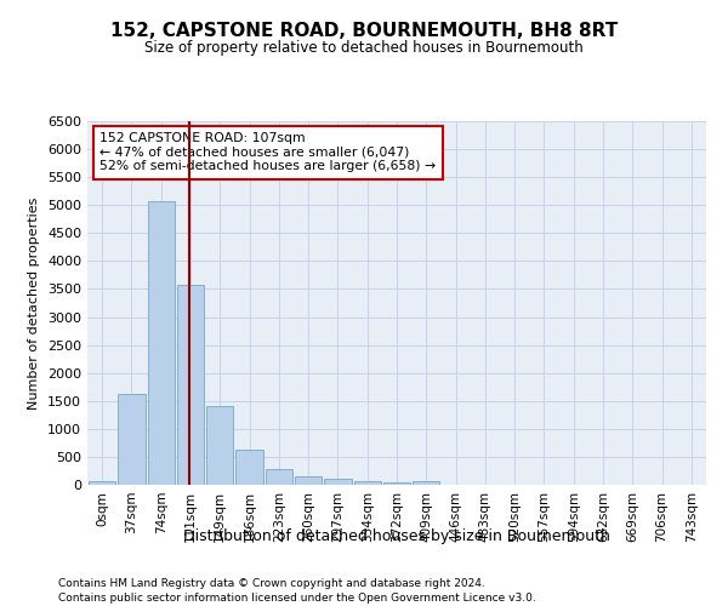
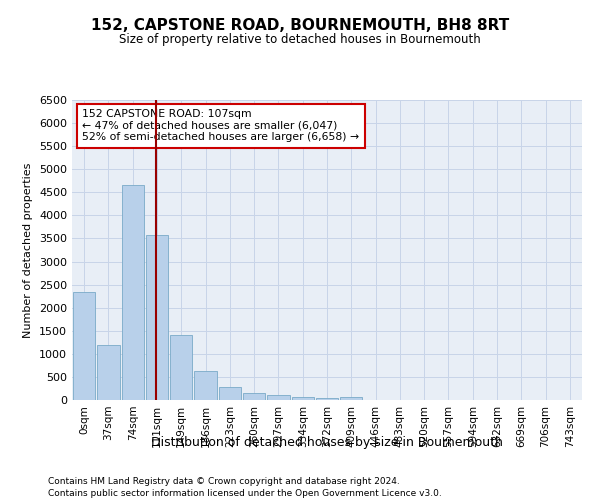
0sqm: 80 -> 2350
37sqm: 1630 -> 1200
74sqm: 5060 -> 4650
